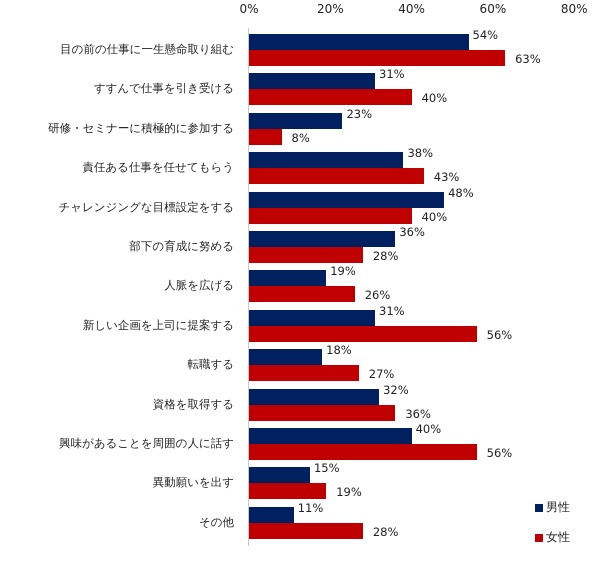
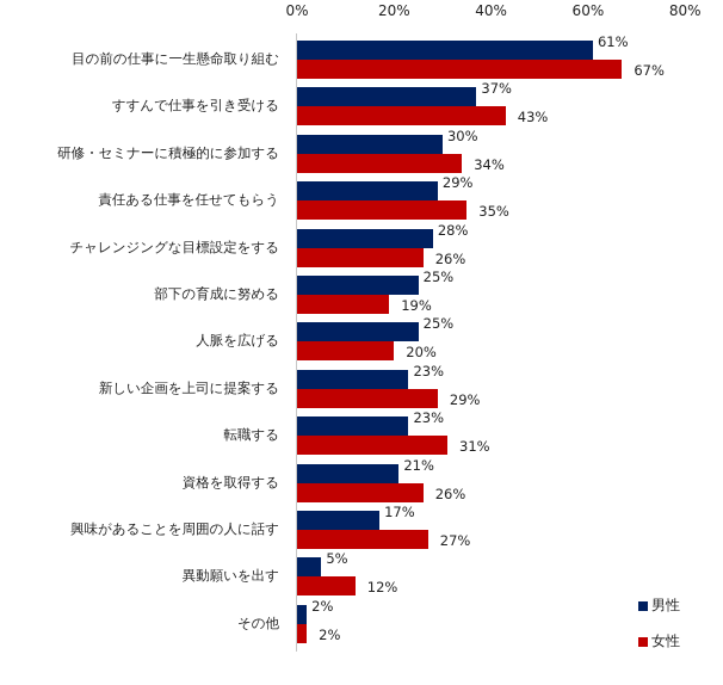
男性/目の前の仕事に一生懸命取り組む: 54% -> 61%
女性/目の前の仕事に一生懸命取り組む: 63% -> 67%
男性/すすんで仕事を引き受ける: 31% -> 37%
女性/すすんで仕事を引き受ける: 40% -> 43%
男性/研修・セミナーに積極的に参加する: 23% -> 30%
女性/研修・セミナーに積極的に参加する: 8% -> 34%
男性/責任ある仕事を任せてもらう: 38% -> 29%
女性/責任ある仕事を任せてもらう: 43% -> 35%
男性/チャレンジングな目標設定をする: 48% -> 28%
女性/チャレンジングな目標設定をする: 40% -> 26%
男性/部下の育成に努める: 36% -> 25%
女性/部下の育成に努める: 28% -> 19%
男性/人脈を広げる: 19% -> 25%
女性/人脈を広げる: 26% -> 20%
男性/新しい企画を上司に提案する: 31% -> 23%
女性/新しい企画を上司に提案する: 56% -> 29%
男性/転職する: 18% -> 23%
女性/転職する: 27% -> 31%
男性/資格を取得する: 32% -> 21%
女性/資格を取得する: 36% -> 26%
男性/興味があることを周囲の人に話す: 40% -> 17%
女性/興味があることを周囲の人に話す: 56% -> 27%
男性/異動願いを出す: 15% -> 5%
女性/異動願いを出す: 19% -> 12%
男性/その他: 11% -> 2%
女性/その他: 28% -> 2%
